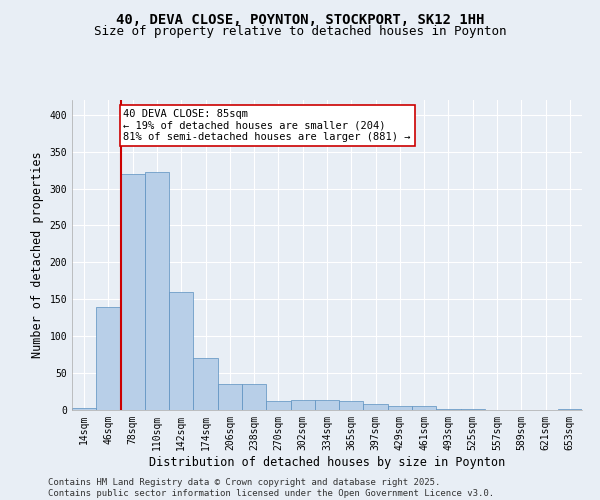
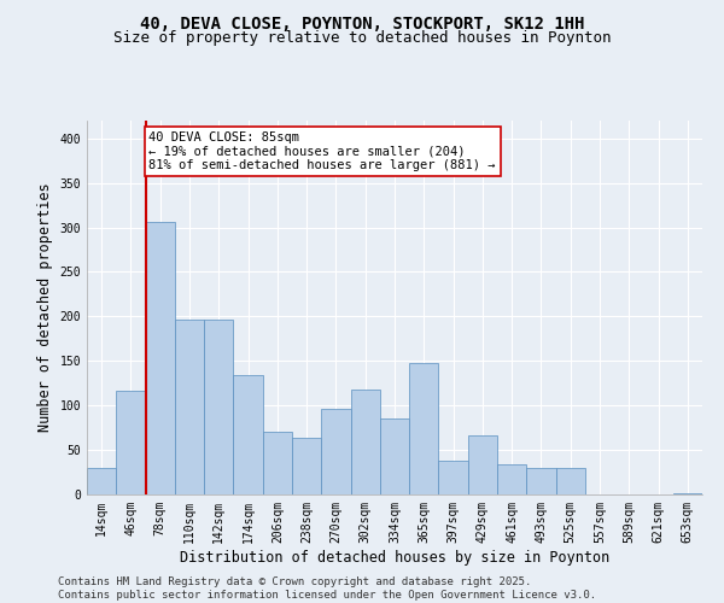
14sqm: 3 -> 30
46sqm: 139 -> 116
78sqm: 320 -> 306
110sqm: 323 -> 196
142sqm: 160 -> 196
174sqm: 70 -> 134
206sqm: 35 -> 70
238sqm: 35 -> 64
270sqm: 12 -> 96
302sqm: 14 -> 118
334sqm: 14 -> 86
365sqm: 12 -> 148
397sqm: 8 -> 38
429sqm: 5 -> 66
461sqm: 5 -> 34
493sqm: 1 -> 30
525sqm: 1 -> 30
